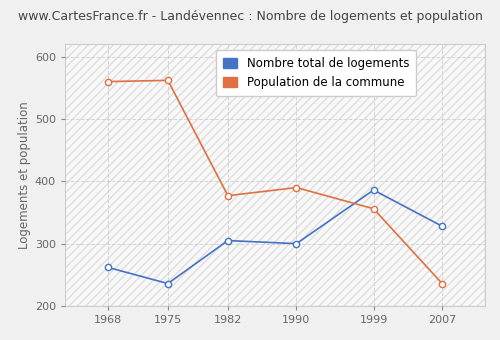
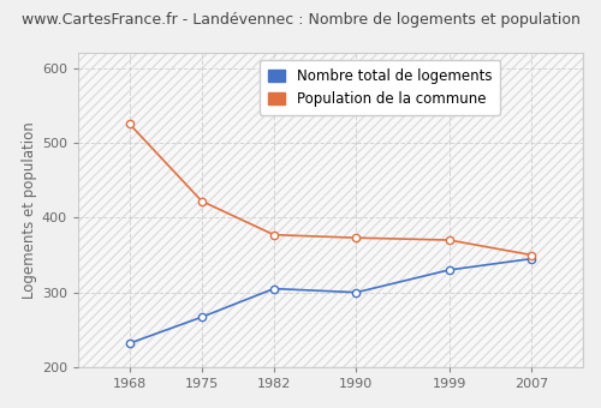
Nombre total de logements/1968: 262 -> 232
Population de la commune/1968: 560 -> 525
Nombre total de logements/1975: 236 -> 267
Population de la commune/1975: 562 -> 422
Population de la commune/1990: 390 -> 373
Nombre total de logements/1999: 386 -> 330
Population de la commune/1999: 356 -> 370
Nombre total de logements/2007: 328 -> 345
Population de la commune/2007: 236 -> 350
